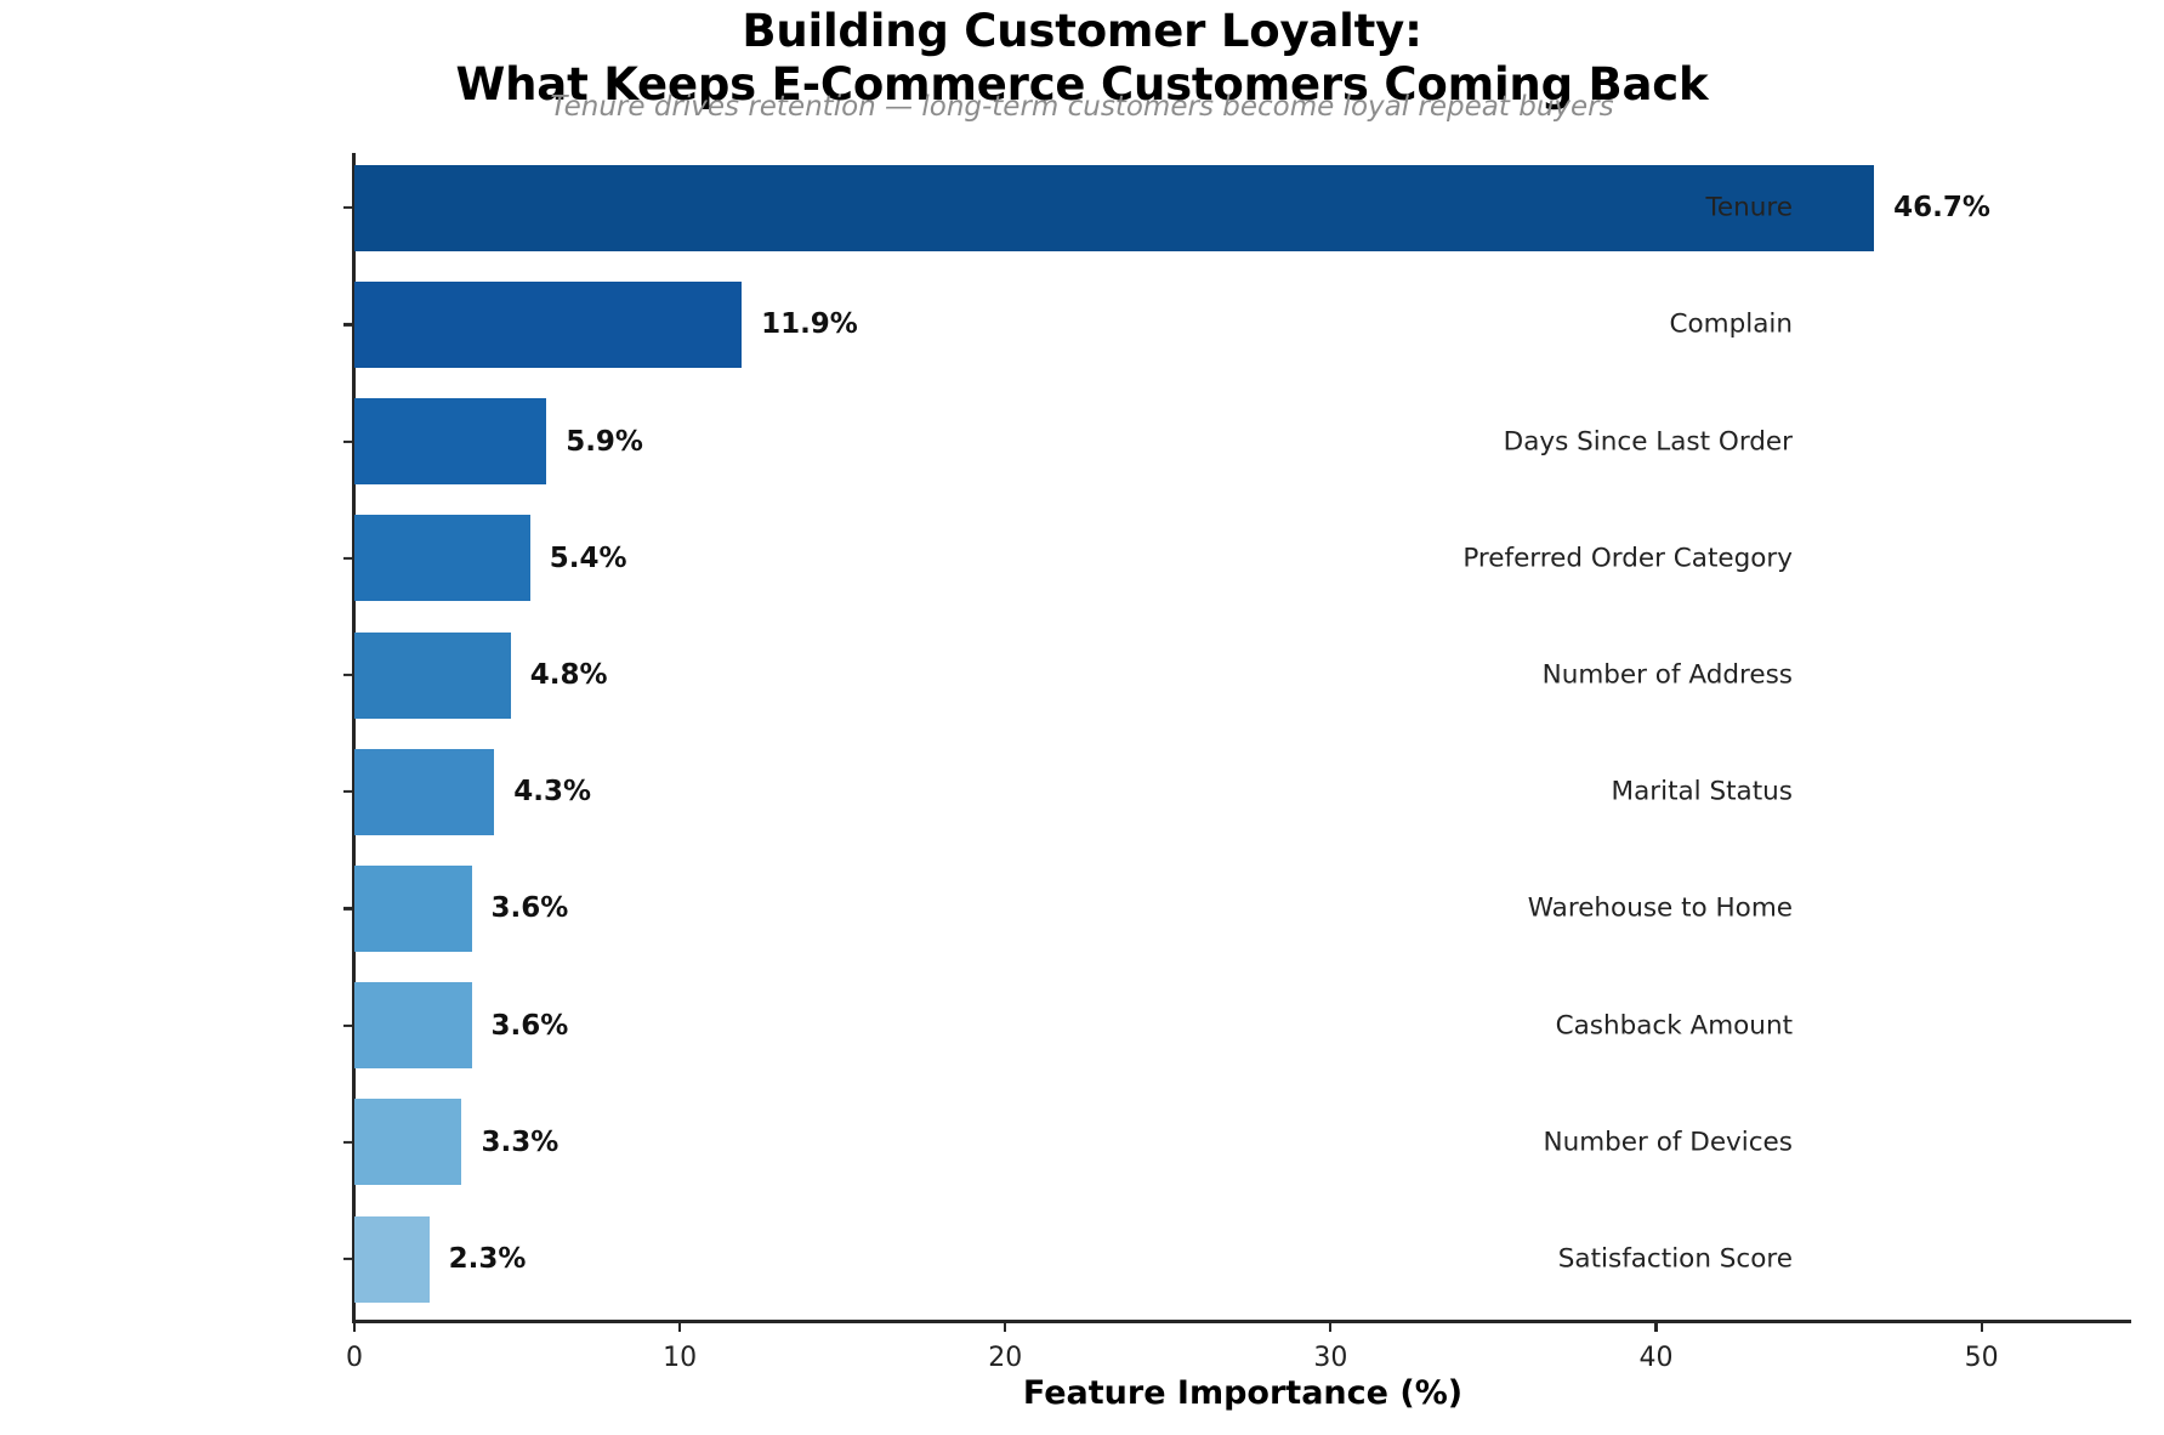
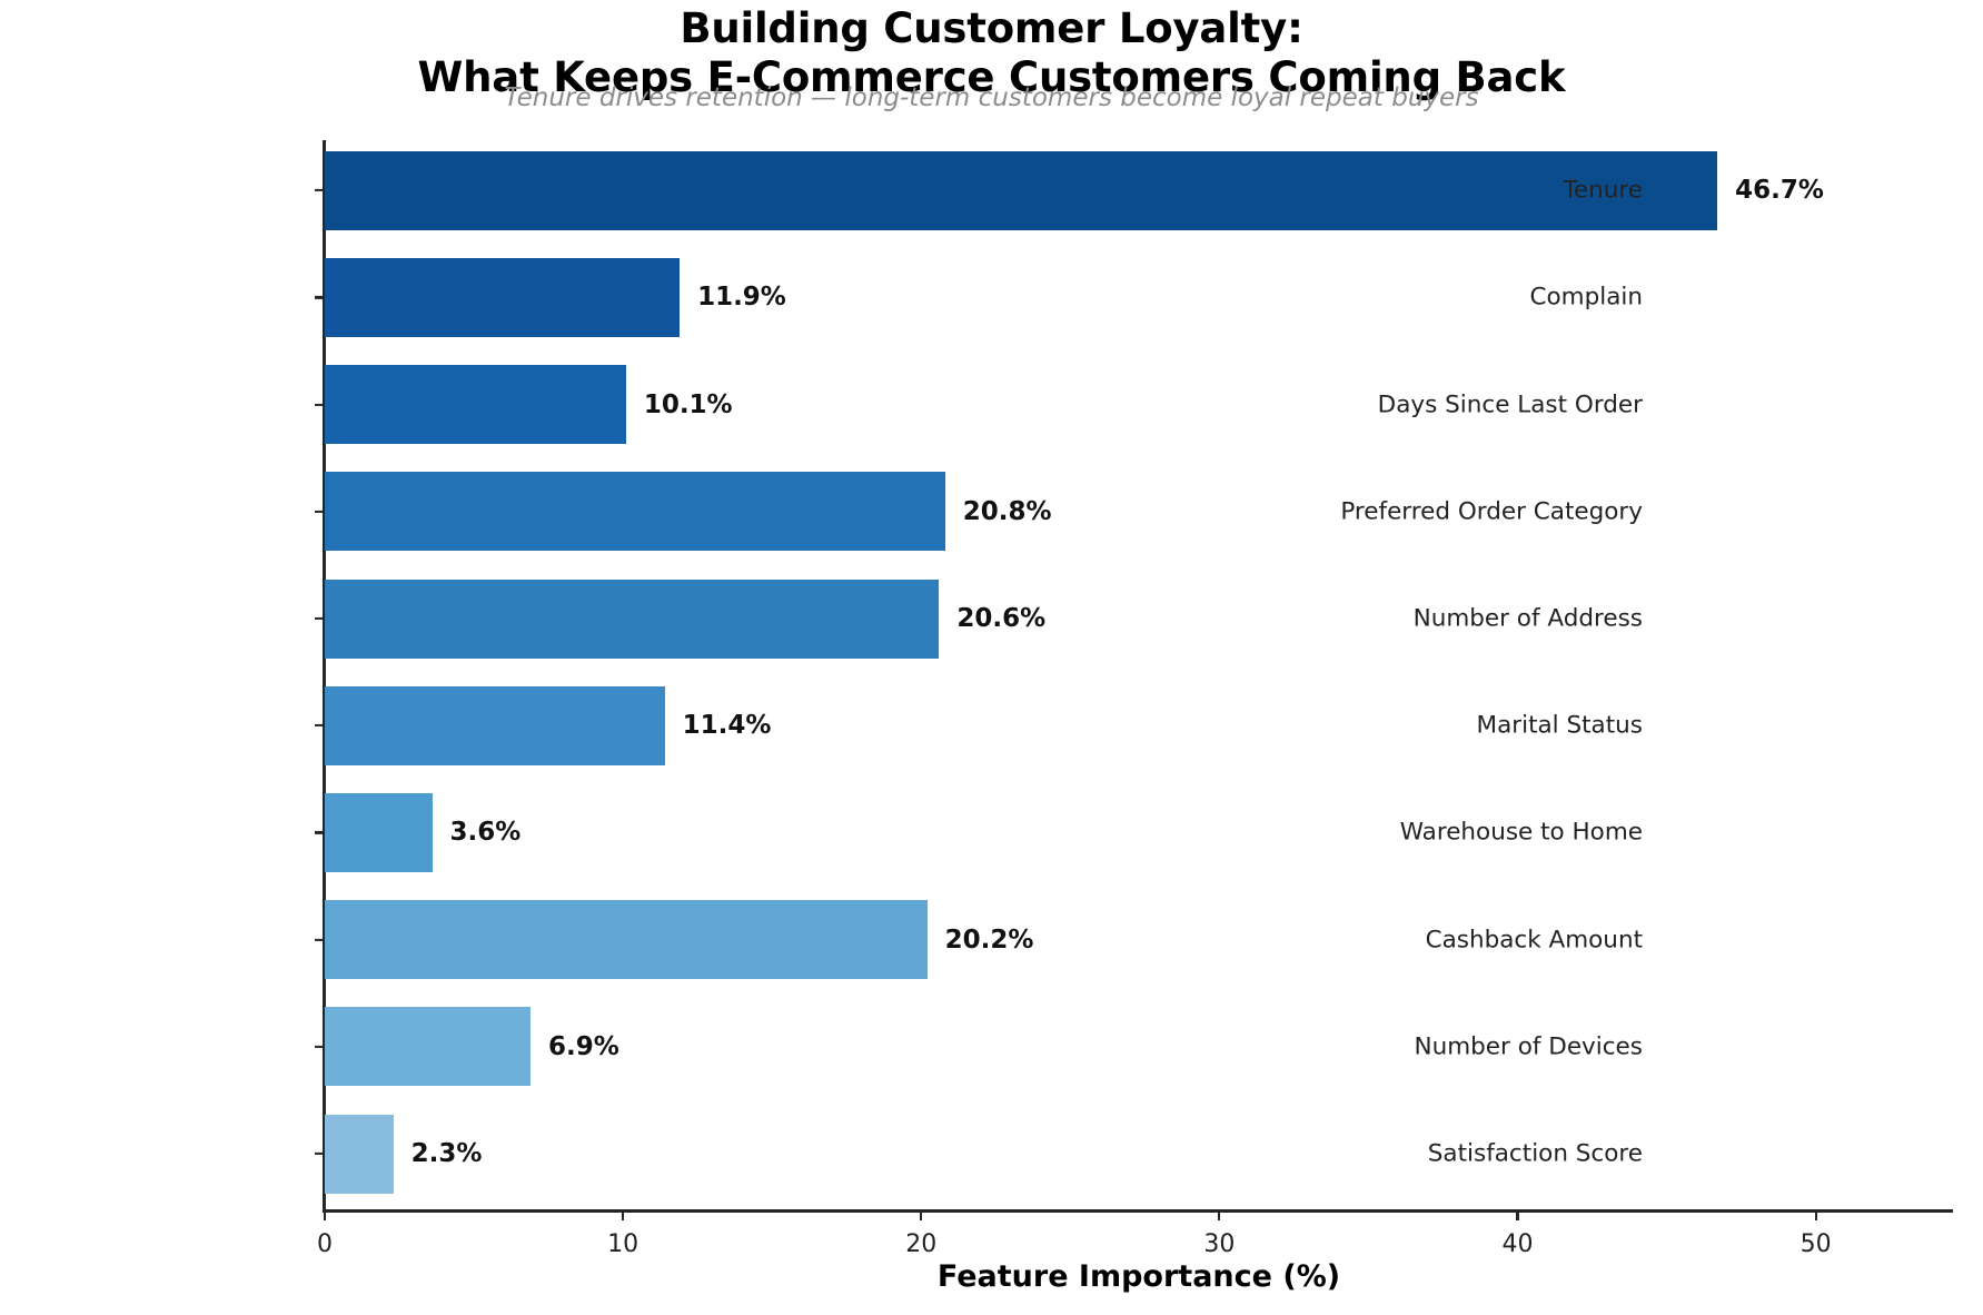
Days Since Last Order: 5.9% -> 10.1%
Preferred Order Category: 5.4% -> 20.8%
Number of Address: 4.8% -> 20.6%
Marital Status: 4.3% -> 11.4%
Cashback Amount: 3.6% -> 20.2%
Number of Devices: 3.3% -> 6.9%
